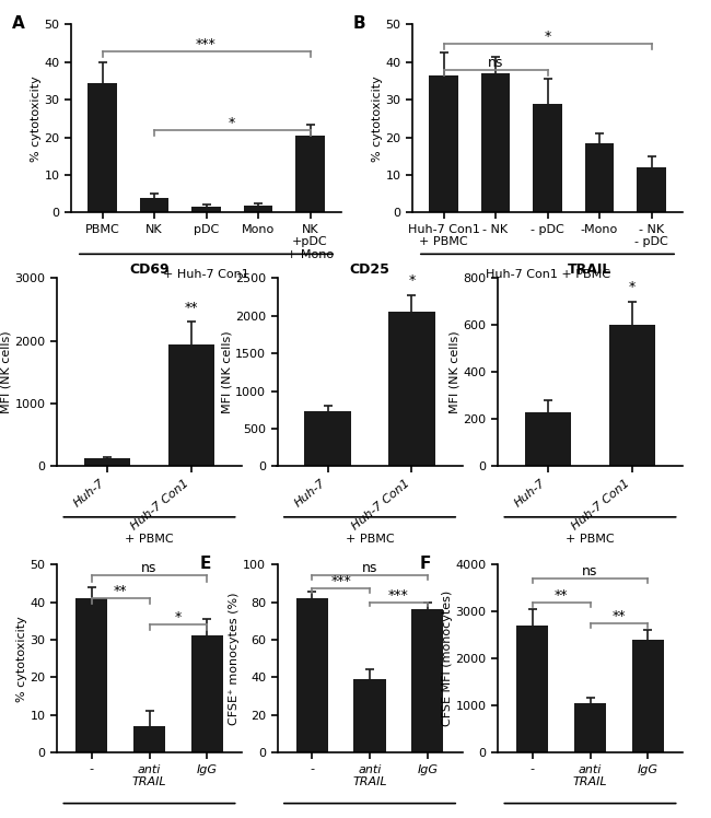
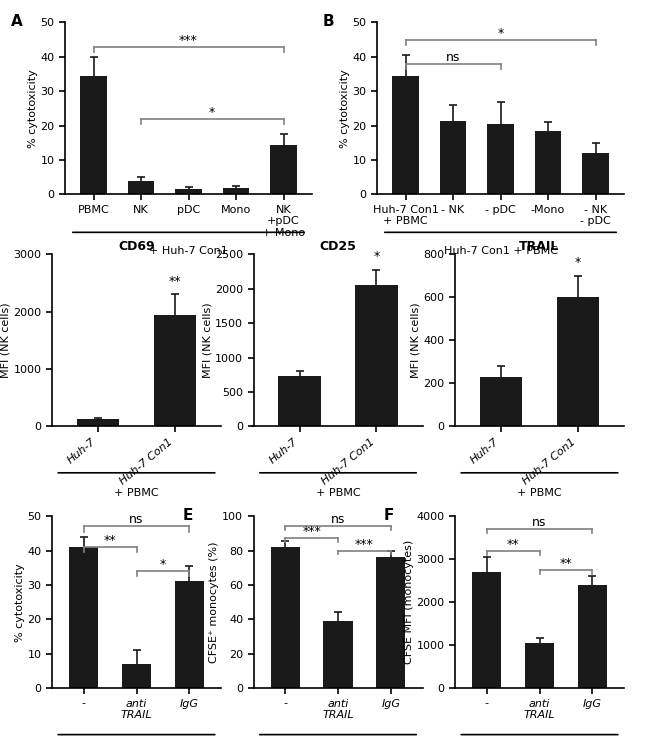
NK +pDC + Mono: 20.5 -> 14.5
Huh-7 Con1 + PBMC: 36.5 -> 34.5
- NK: 37.0 -> 21.5
- pDC: 29.0 -> 20.5
